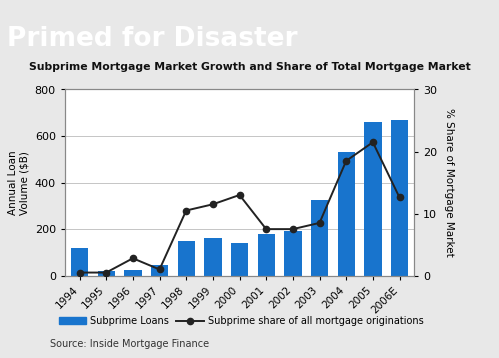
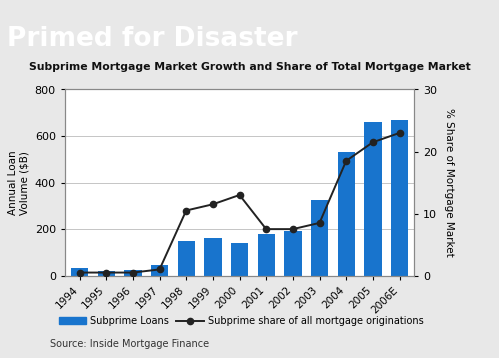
Subprime Loans/1994: 120 -> 35
Subprime share of all mortgage originations/1996: 2.8 -> 0.5
Subprime share of all mortgage originations/2006E: 12.6 -> 23.0
